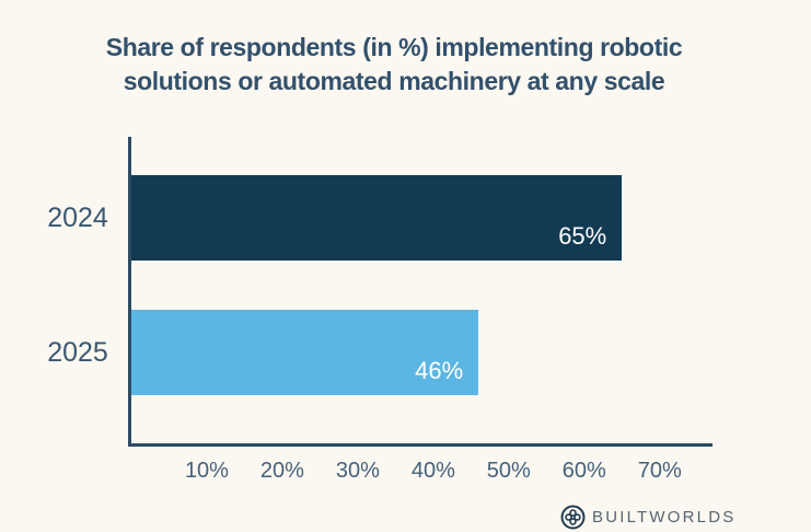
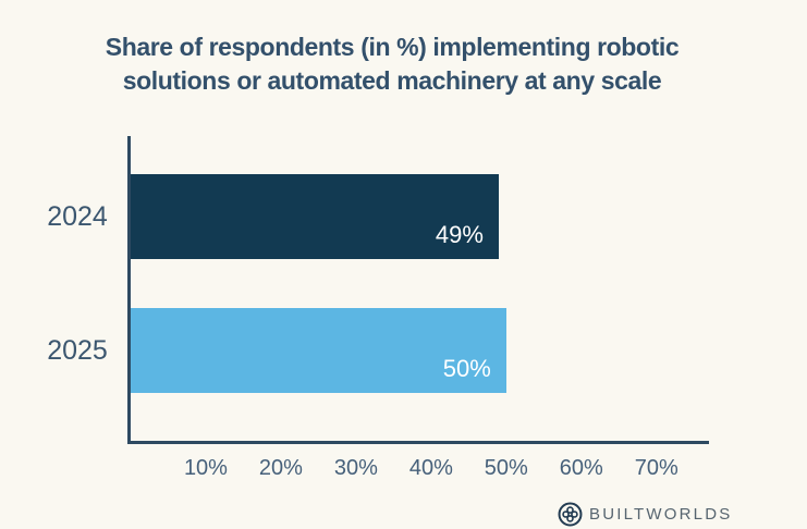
2024: 65% -> 49%
2025: 46% -> 50%
